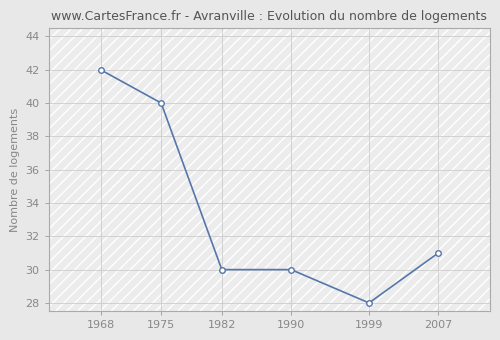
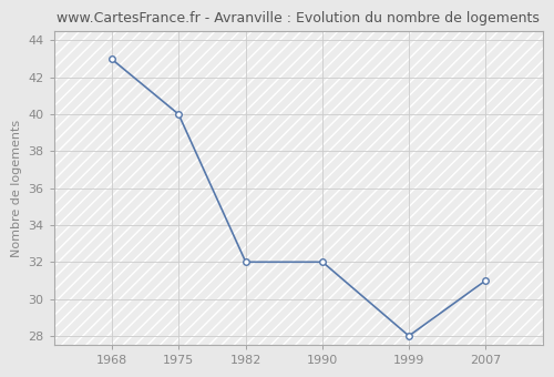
1968: 42 -> 43
1982: 30 -> 32
1990: 30 -> 32
